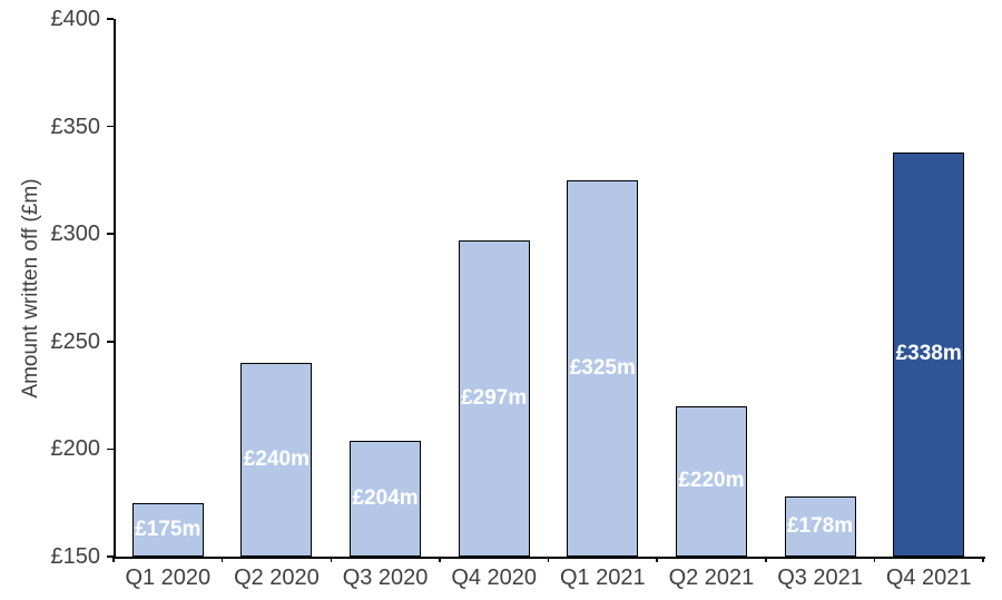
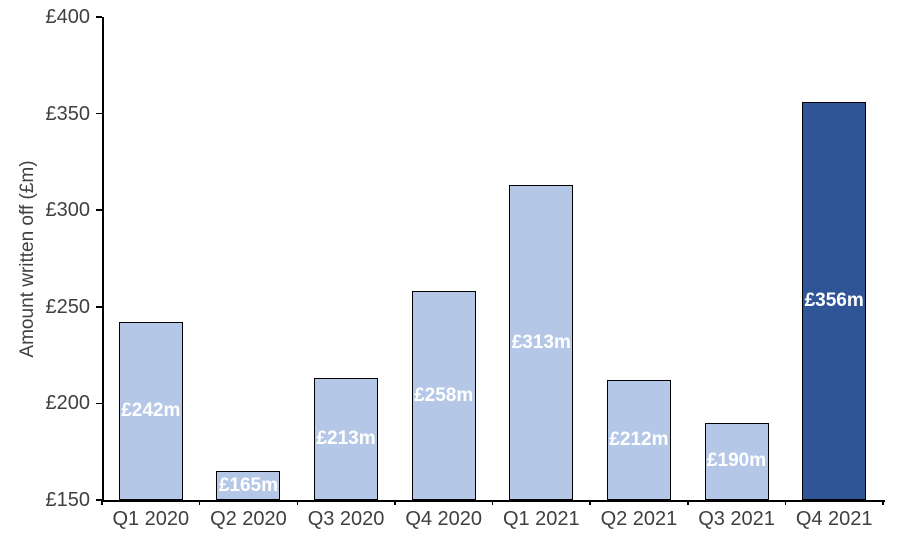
Q1 2020: £175m -> £242m
Q2 2020: £240m -> £165m
Q3 2020: £204m -> £213m
Q4 2020: £297m -> £258m
Q1 2021: £325m -> £313m
Q2 2021: £220m -> £212m
Q3 2021: £178m -> £190m
Q4 2021: £338m -> £356m
